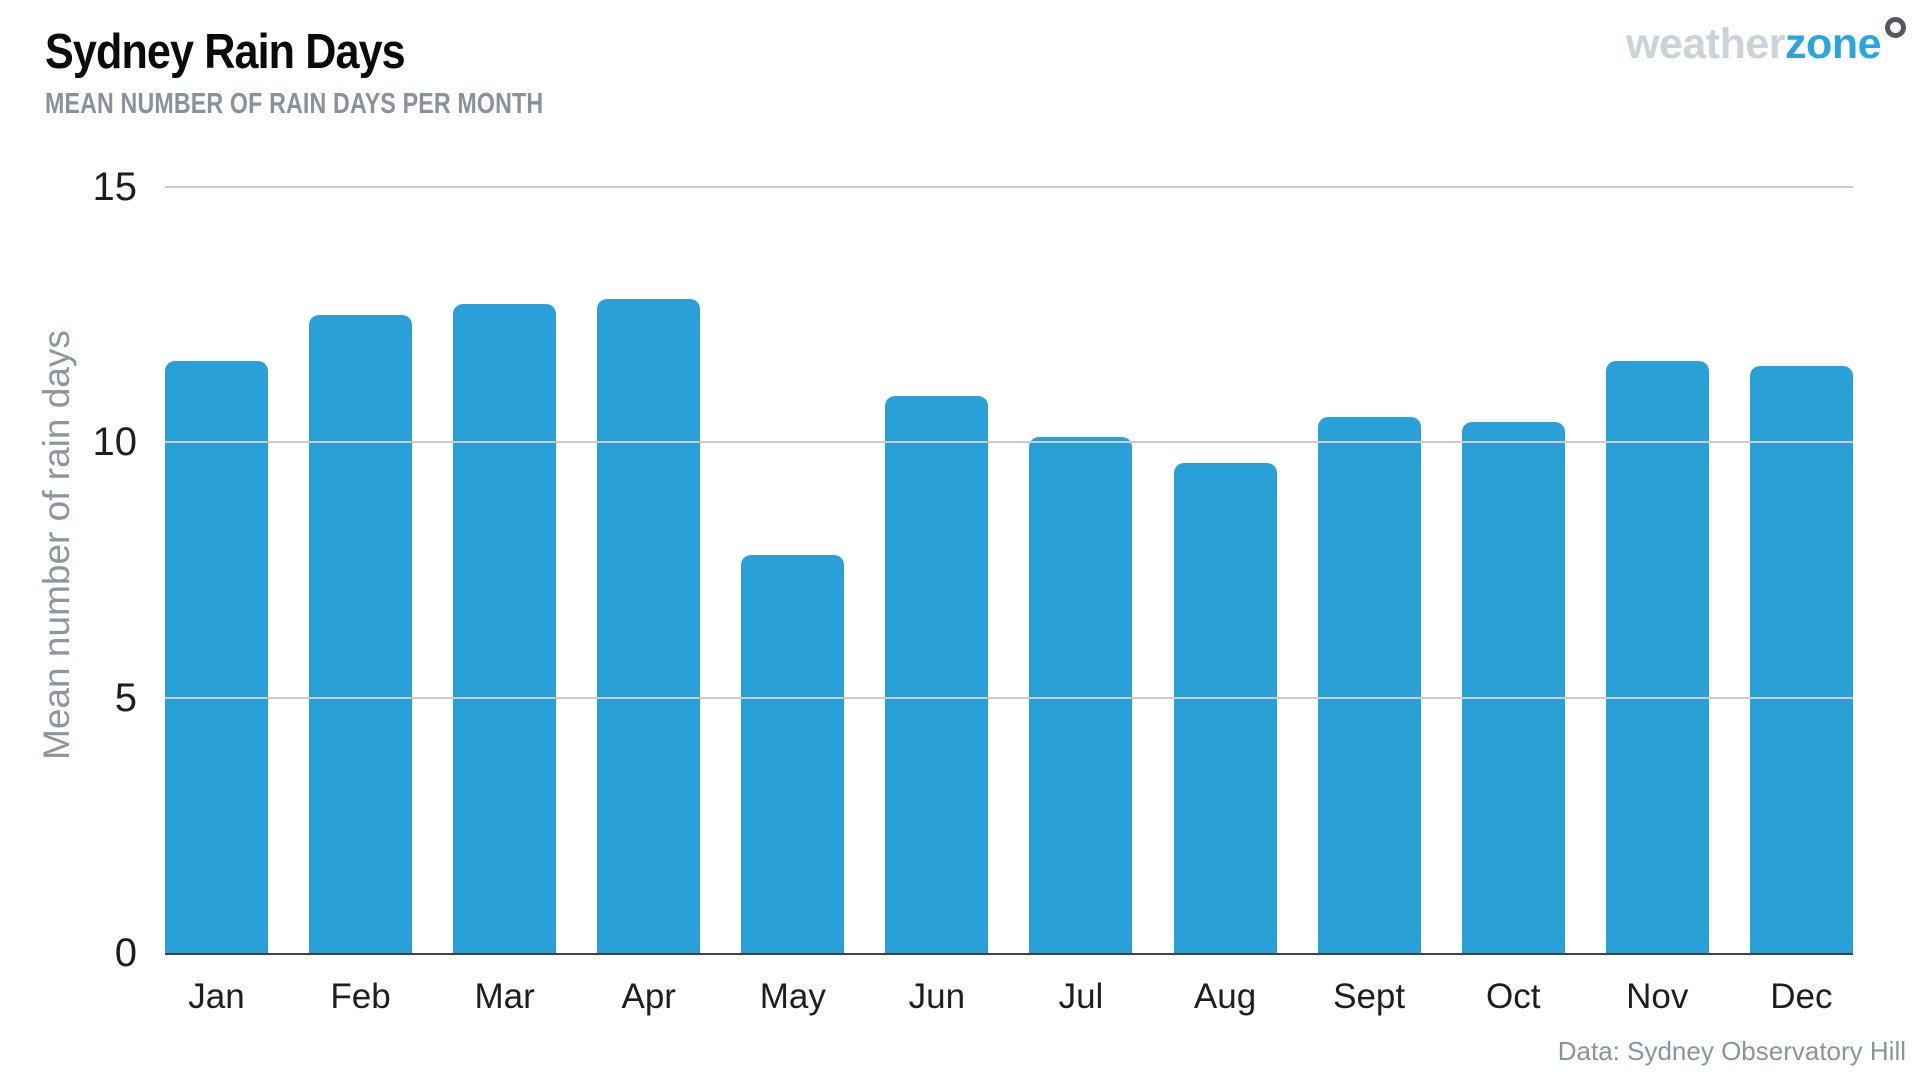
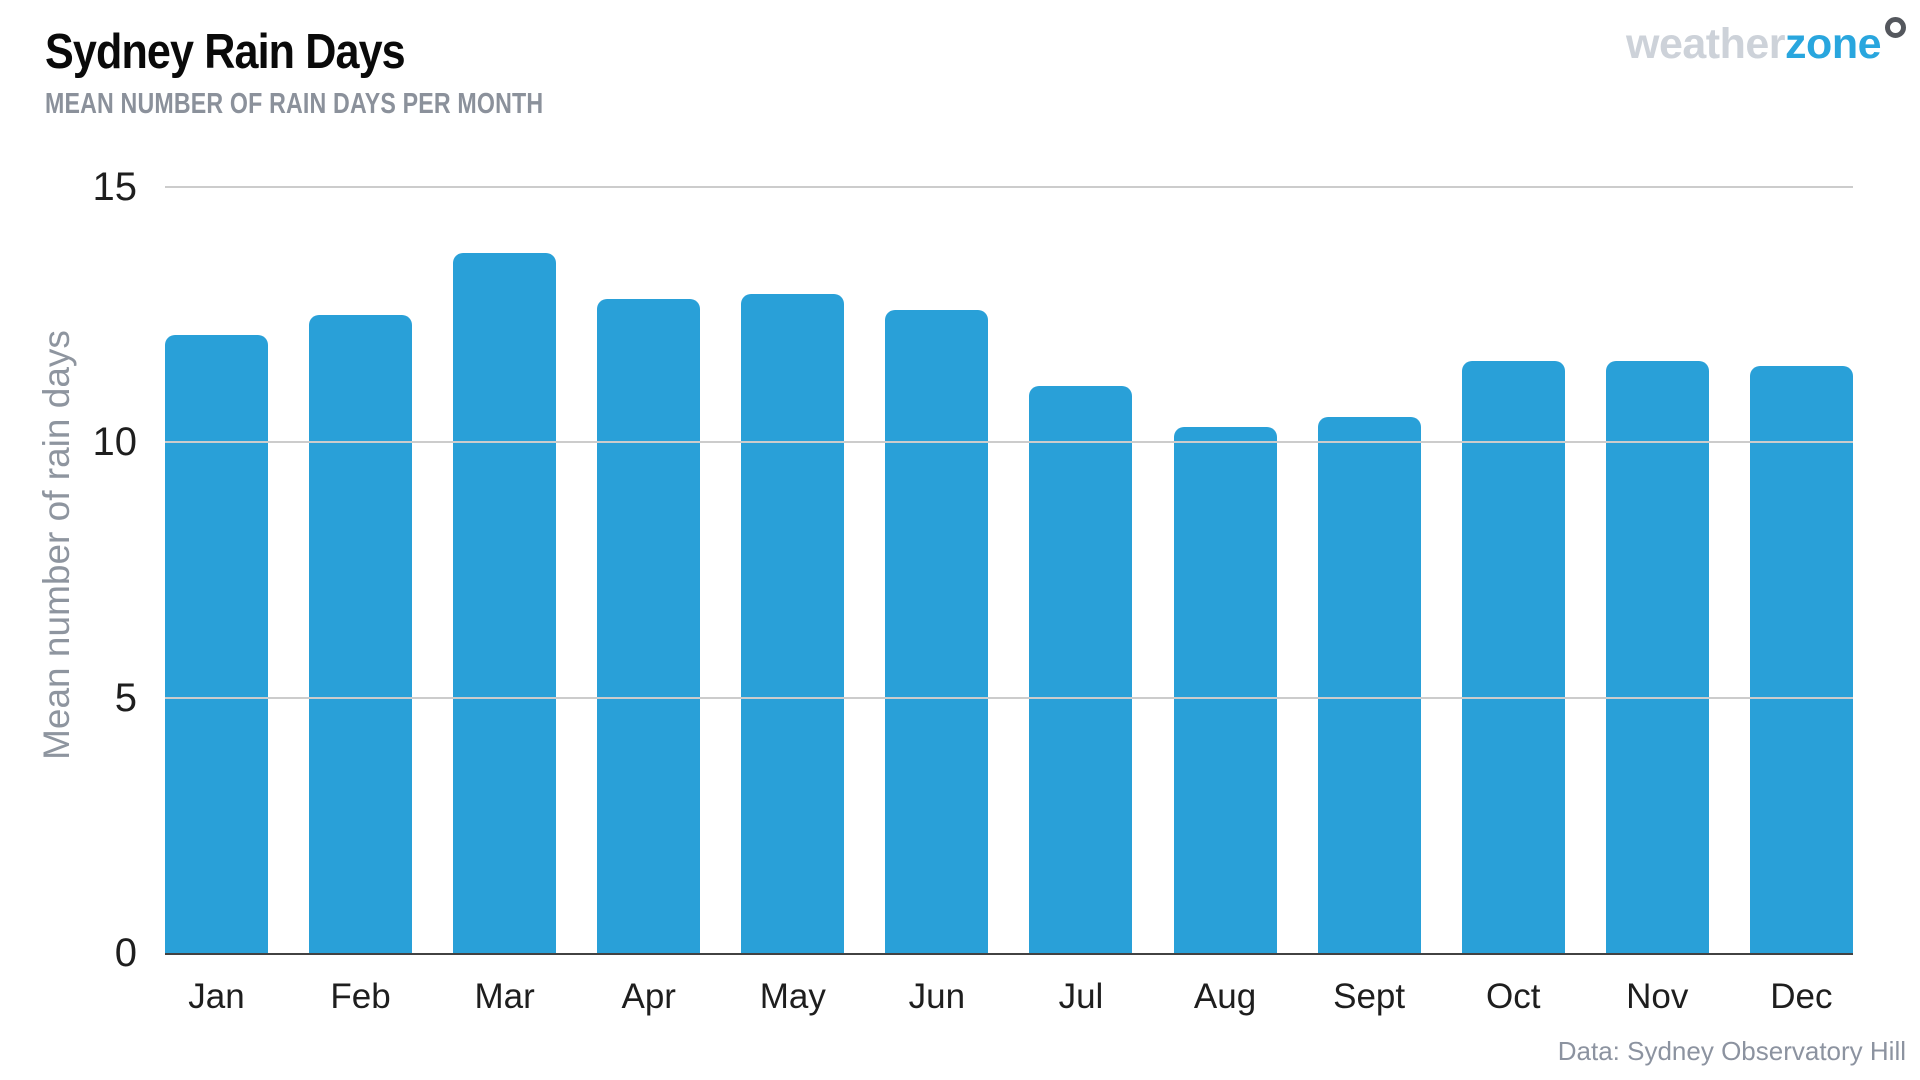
Jan: 11.6 -> 12.1
Mar: 12.7 -> 13.7
May: 7.8 -> 12.9
Jun: 10.9 -> 12.6
Jul: 10.1 -> 11.1
Aug: 9.6 -> 10.3
Oct: 10.4 -> 11.6
